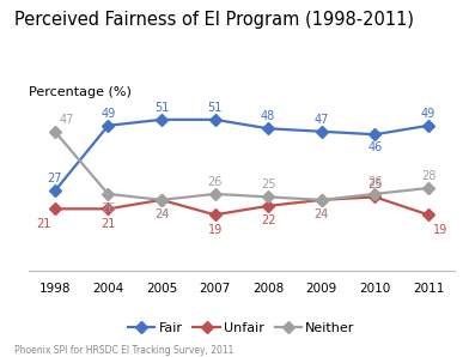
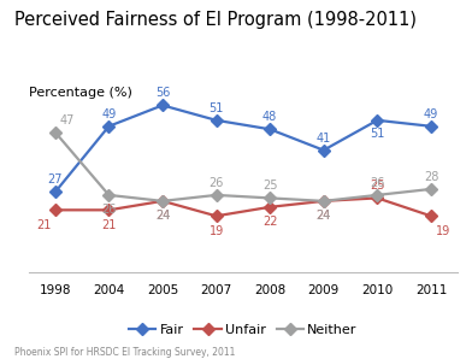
Fair/2005: 51 -> 56
Fair/2009: 47 -> 41
Fair/2010: 46 -> 51
